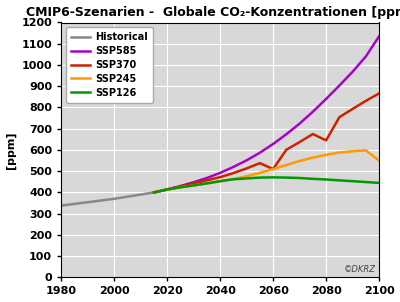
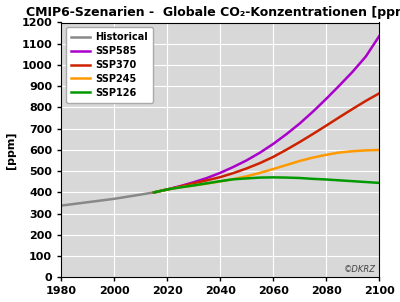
SSP370/2060: 510 -> 567
SSP370/2080: 645 -> 714
SSP245/2100: 550 -> 600
